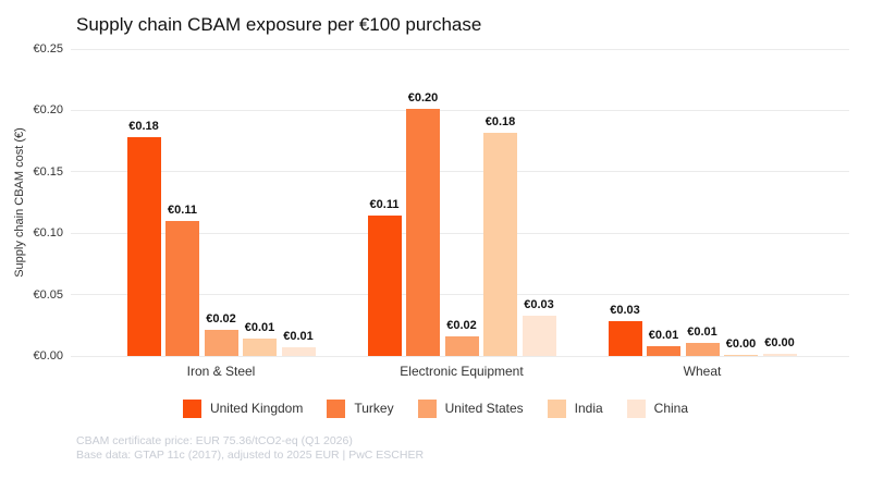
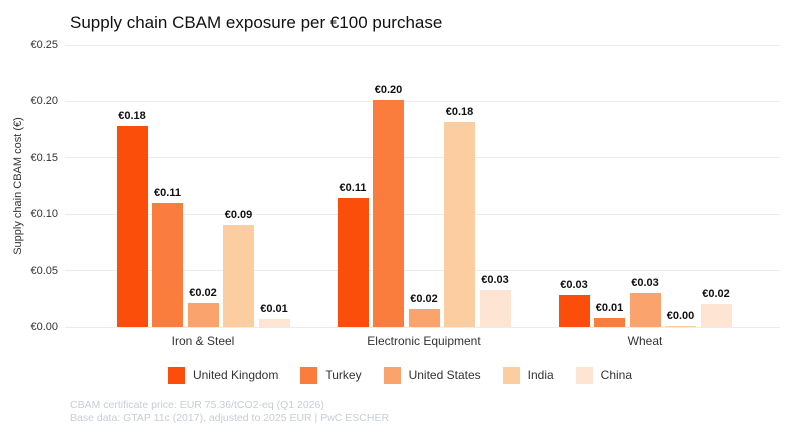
India/Iron & Steel: €0.01 -> €0.09
United States/Wheat: €0.01 -> €0.03
China/Wheat: €0.00 -> €0.02
